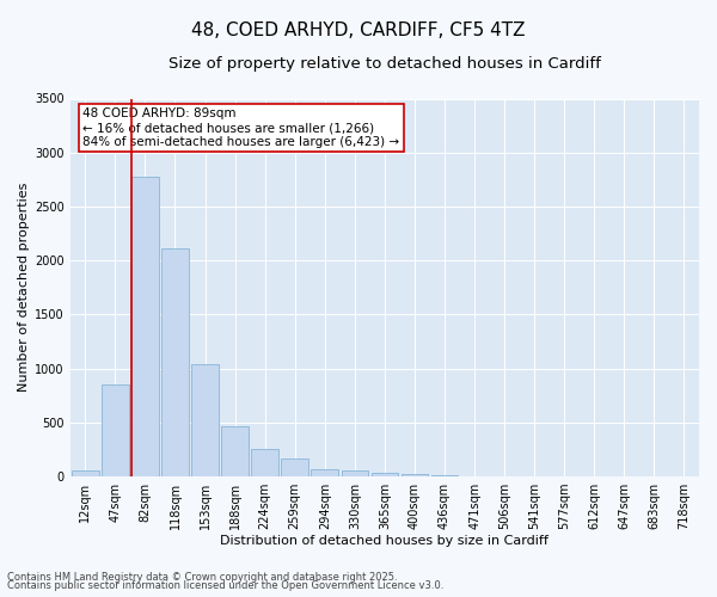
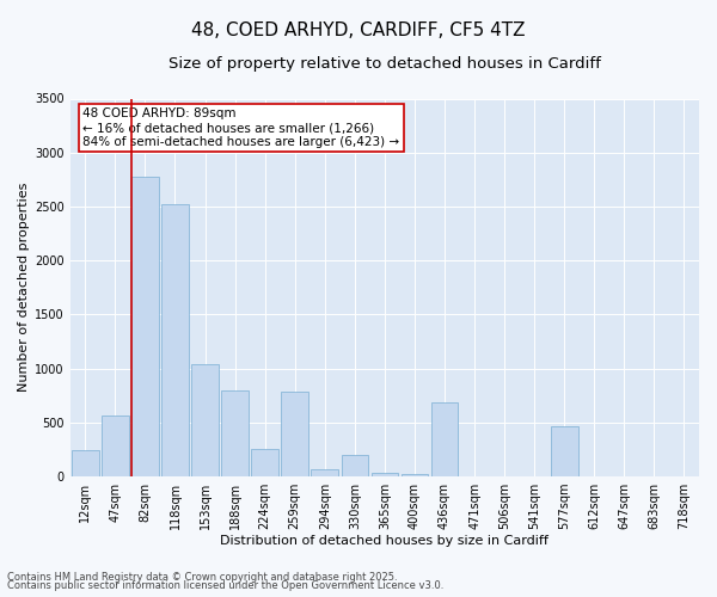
12sqm: 60 -> 240
47sqm: 850 -> 560
118sqm: 2110 -> 2520
188sqm: 460 -> 800
259sqm: 160 -> 780
330sqm: 60 -> 200
436sqm: 10 -> 680
577sqm: 0 -> 460
